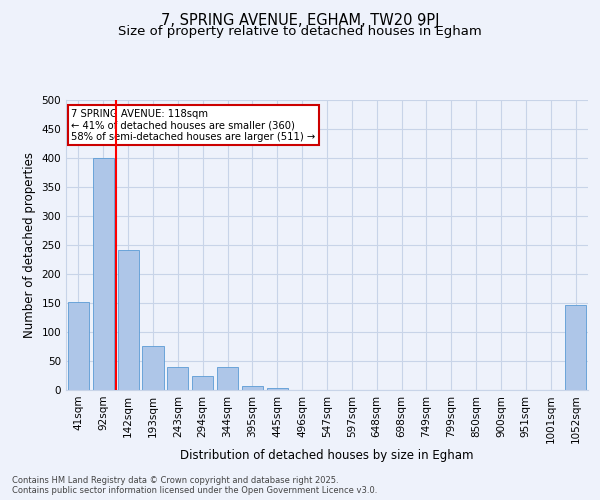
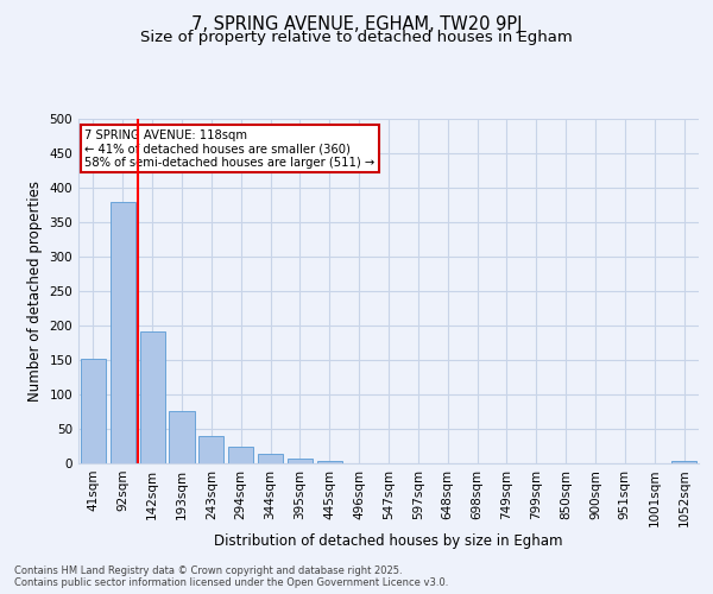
92sqm: 400 -> 380
142sqm: 242 -> 191
344sqm: 40 -> 14
1052sqm: 146 -> 3
